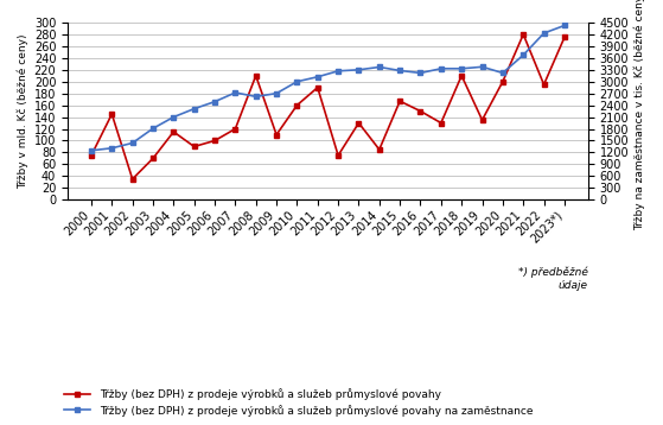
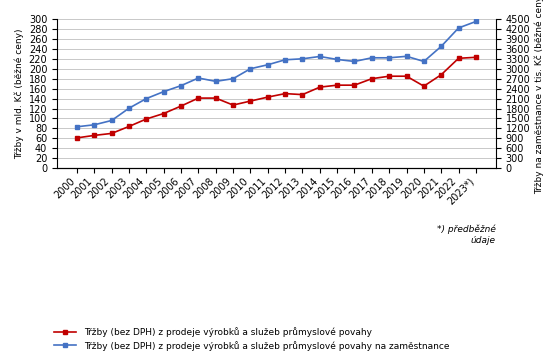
Třžby (bez DPH) z prodeje výrobků a služeb průmyslové povahy/2000: 75 -> 61
Třžby (bez DPH) z prodeje výrobků a služeb průmyslové povahy/2001: 145 -> 66
Třžby (bez DPH) z prodeje výrobků a služeb průmyslové povahy/2002: 35 -> 70
Třžby (bez DPH) z prodeje výrobků a služeb průmyslové povahy/2003: 70 -> 84
Třžby (bez DPH) z prodeje výrobků a služeb průmyslové povahy/2004: 115 -> 99
Třžby (bez DPH) z prodeje výrobků a služeb průmyslové povahy/2005: 90 -> 110
Třžby (bez DPH) z prodeje výrobků a služeb průmyslové povahy/2006: 100 -> 125
Třžby (bez DPH) z prodeje výrobků a služeb průmyslové povahy/2007: 120 -> 141
Třžby (bez DPH) z prodeje výrobků a služeb průmyslové povahy/2008: 210 -> 141
Třžby (bez DPH) z prodeje výrobků a služeb průmyslové povahy/2009: 110 -> 127
Třžby (bez DPH) z prodeje výrobků a služeb průmyslové povahy/2010: 160 -> 135
Třžby (bez DPH) z prodeje výrobků a služeb průmyslové povahy/2011: 190 -> 143
Třžby (bez DPH) z prodeje výrobků a služeb průmyslové povahy/2012: 75 -> 150
Třžby (bez DPH) z prodeje výrobků a služeb průmyslové povahy/2013: 130 -> 148
Třžby (bez DPH) z prodeje výrobků a služeb průmyslové povahy/2014: 85 -> 163
Třžby (bez DPH) z prodeje výrobků a služeb průmyslové povahy/2016: 150 -> 167
Třžby (bez DPH) z prodeje výrobků a služeb průmyslové povahy/2017: 130 -> 180
Třžby (bez DPH) z prodeje výrobků a služeb průmyslové povahy/2018: 210 -> 185
Třžby (bez DPH) z prodeje výrobků a služeb průmyslové povahy/2019: 135 -> 185
Třžby (bez DPH) z prodeje výrobků a služeb průmyslové povahy/2020: 200 -> 165
Třžby (bez DPH) z prodeje výrobků a služeb průmyslové povahy/2021: 280 -> 188
Třžby (bez DPH) z prodeje výrobků a služeb průmyslové povahy/2022: 195 -> 221
Třžby (bez DPH) z prodeje výrobků a služeb průmyslové povahy/2023*): 275 -> 223
